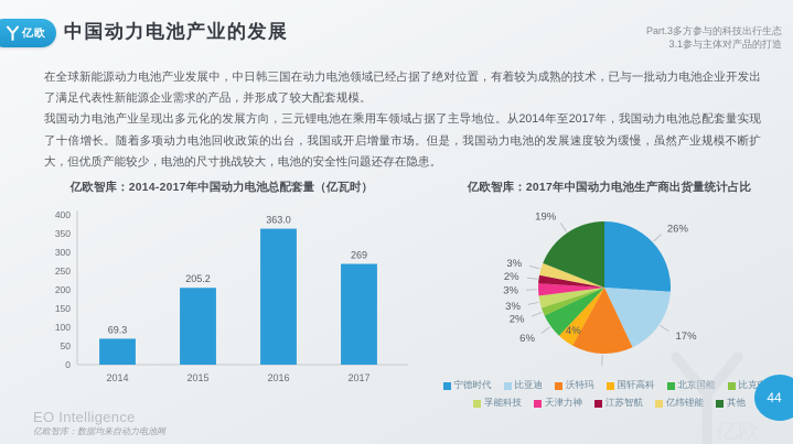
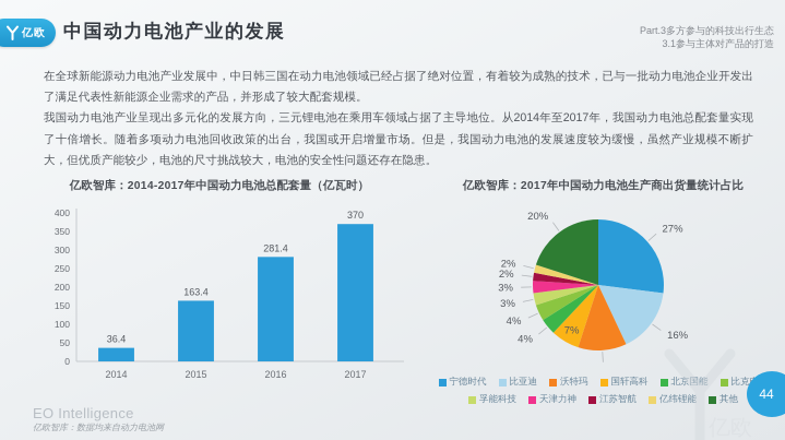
亿欧智库：2014-2017年中国动力电池总配套量（亿瓦时）/2014: 69.3 -> 36.4
亿欧智库：2014-2017年中国动力电池总配套量（亿瓦时）/2015: 205.2 -> 163.4
亿欧智库：2014-2017年中国动力电池总配套量（亿瓦时）/2016: 363.0 -> 281.4
亿欧智库：2014-2017年中国动力电池总配套量（亿瓦时）/2017: 269 -> 370
亿欧智库：2017年中国动力电池生产商出货量统计占比/宁德时代: 26% -> 27%
亿欧智库：2017年中国动力电池生产商出货量统计占比/比亚迪: 17% -> 16%
亿欧智库：2017年中国动力电池生产商出货量统计占比/沃特玛: 15% -> 12%
亿欧智库：2017年中国动力电池生产商出货量统计占比/国轩高科: 4% -> 7%
亿欧智库：2017年中国动力电池生产商出货量统计占比/北京国能: 6% -> 4%
亿欧智库：2017年中国动力电池生产商出货量统计占比/比克电池: 2% -> 4%
亿欧智库：2017年中国动力电池生产商出货量统计占比/亿纬锂能: 3% -> 2%
亿欧智库：2017年中国动力电池生产商出货量统计占比/其他: 19% -> 20%
